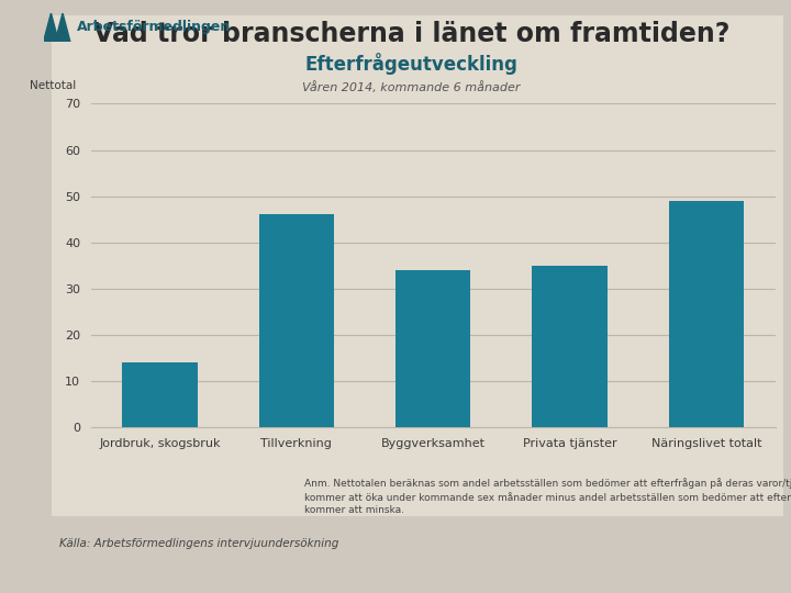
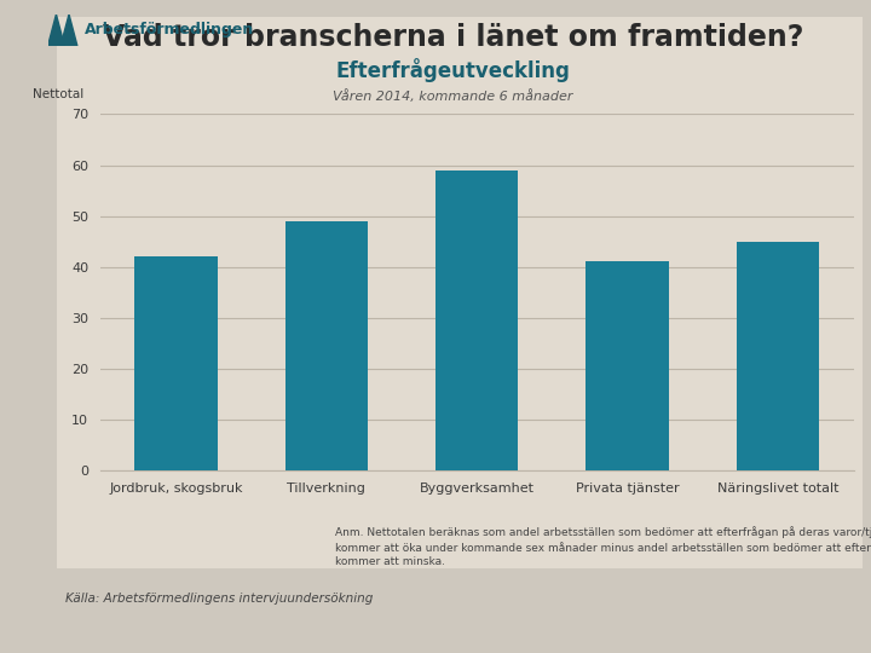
Jordbruk, skogsbruk: 14 -> 42
Tillverkning: 46 -> 49
Byggverksamhet: 34 -> 59
Privata tjänster: 35 -> 41
Näringslivet totalt: 49 -> 45
